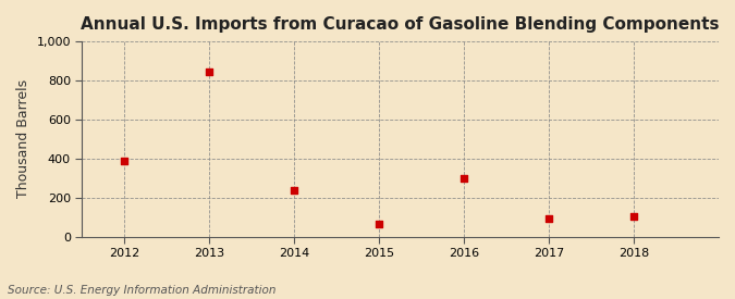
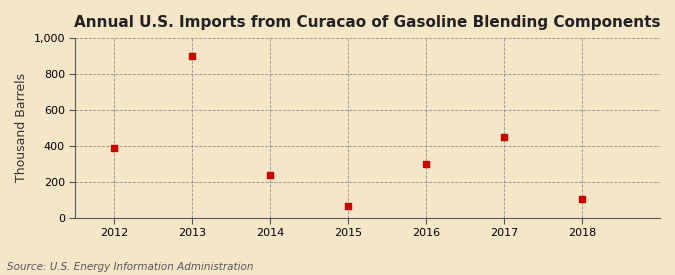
2013: 840 -> 900
2017: 90 -> 450
